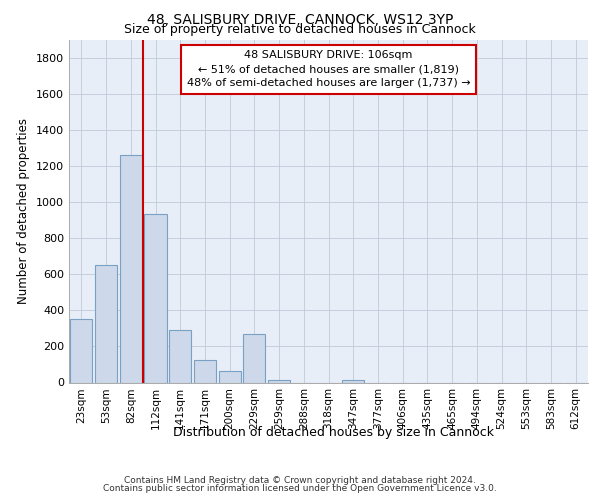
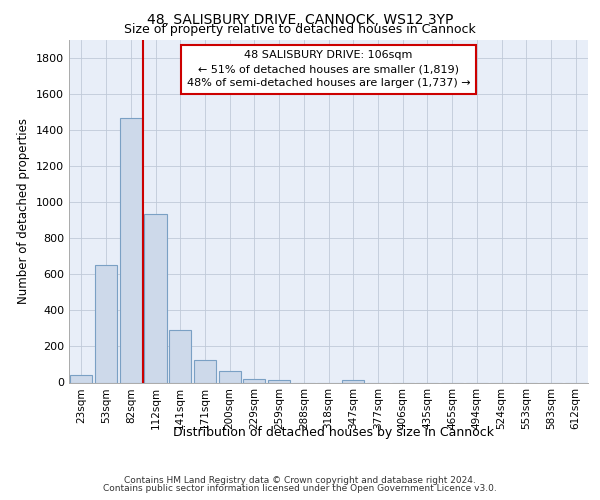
23sqm: 350 -> 40
82sqm: 1260 -> 1470
229sqm: 270 -> 20
